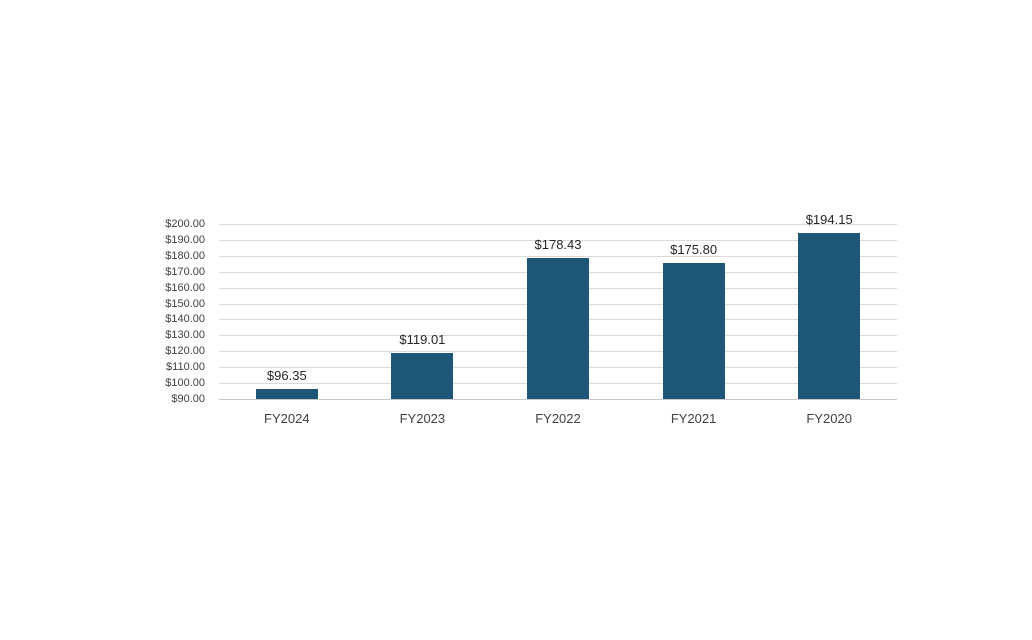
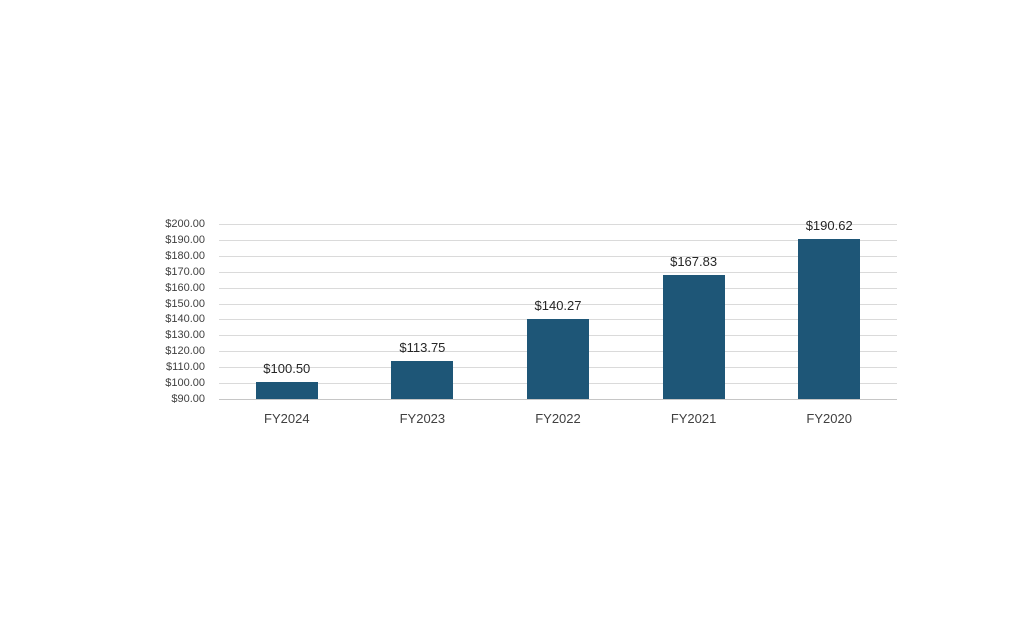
FY2024: $96.35 -> $100.50
FY2023: $119.01 -> $113.75
FY2022: $178.43 -> $140.27
FY2021: $175.80 -> $167.83
FY2020: $194.15 -> $190.62
